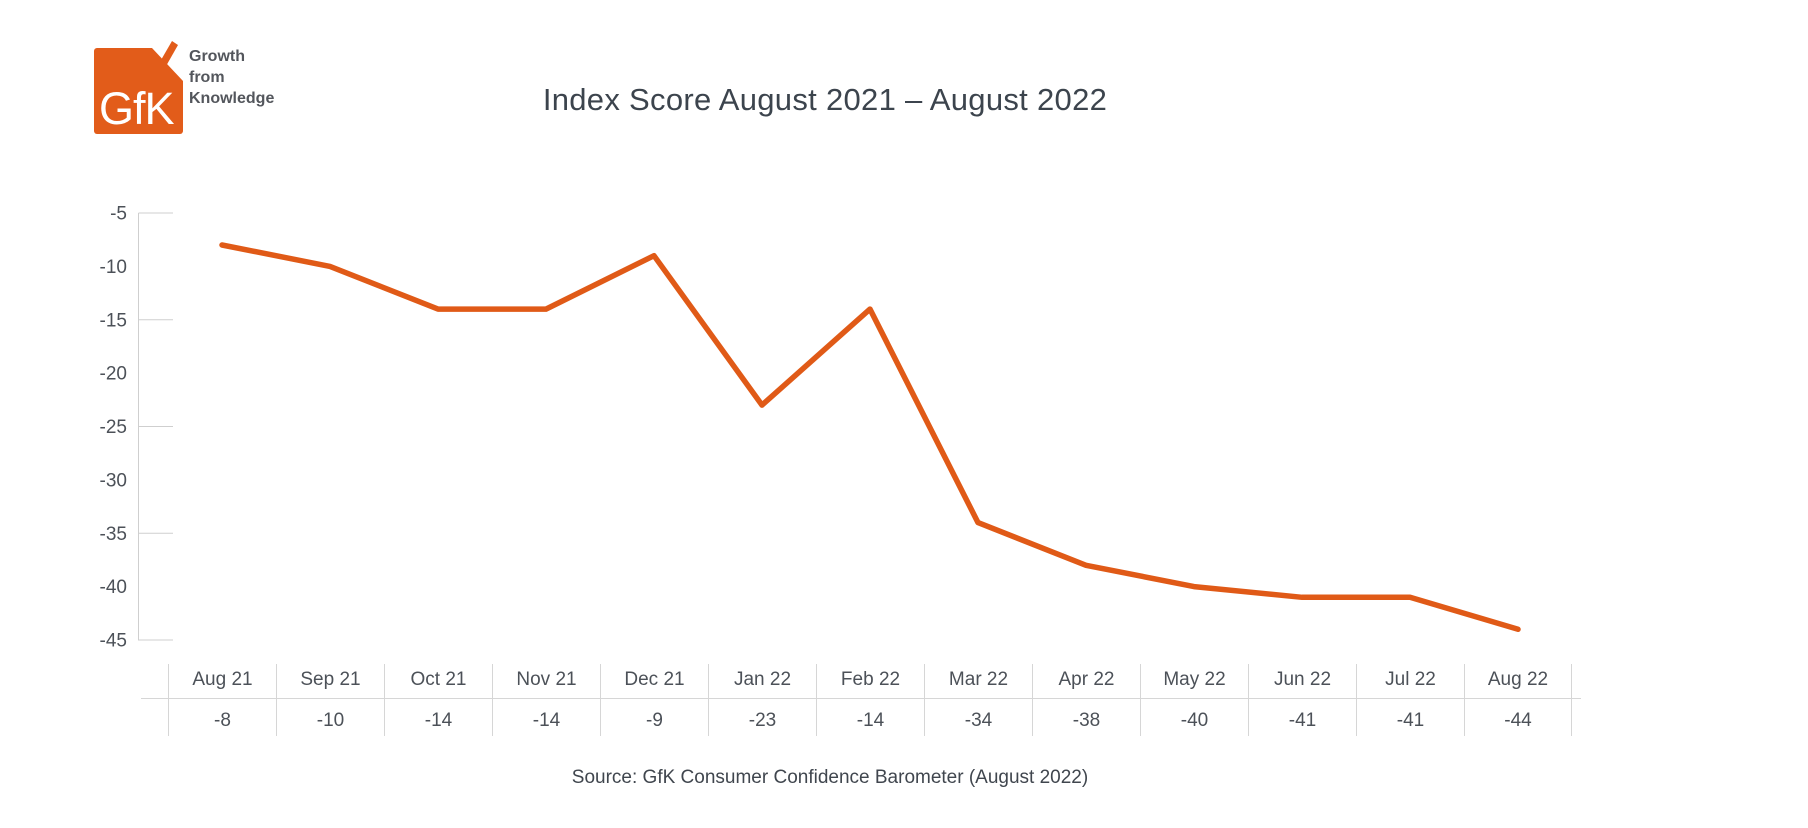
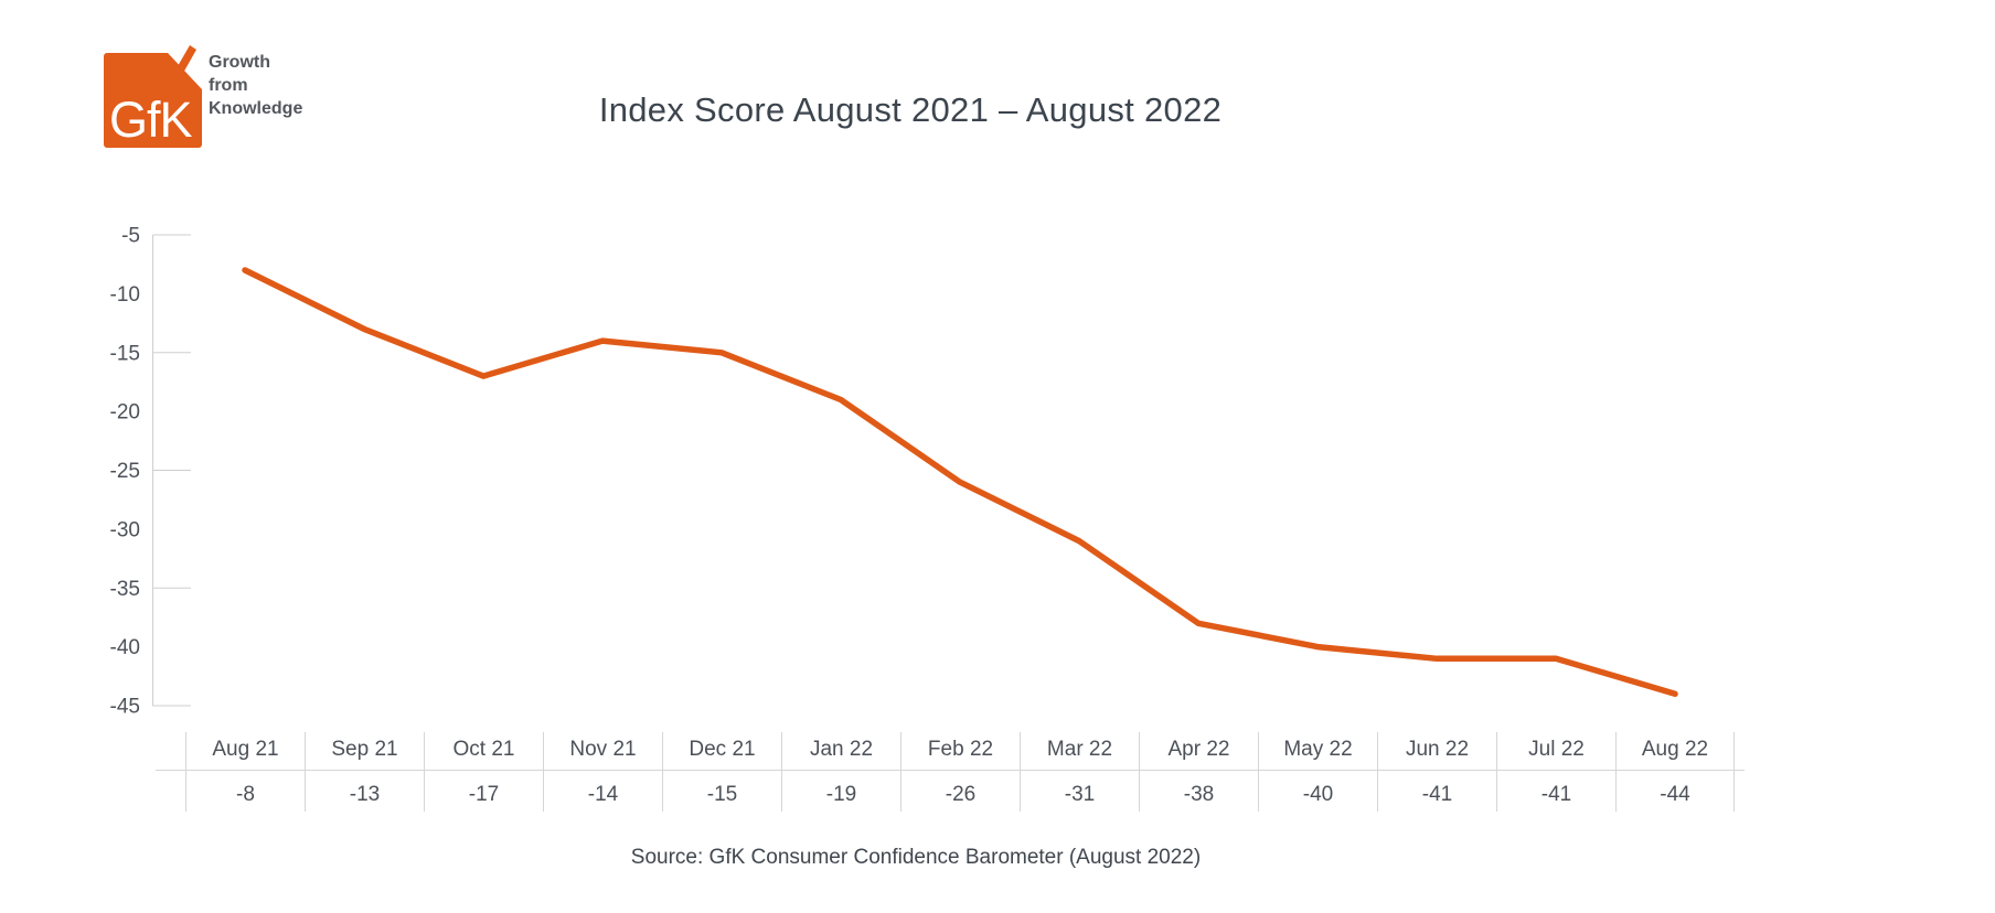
Sep 21: -10 -> -13
Oct 21: -14 -> -17
Dec 21: -9 -> -15
Jan 22: -23 -> -19
Feb 22: -14 -> -26
Mar 22: -34 -> -31
